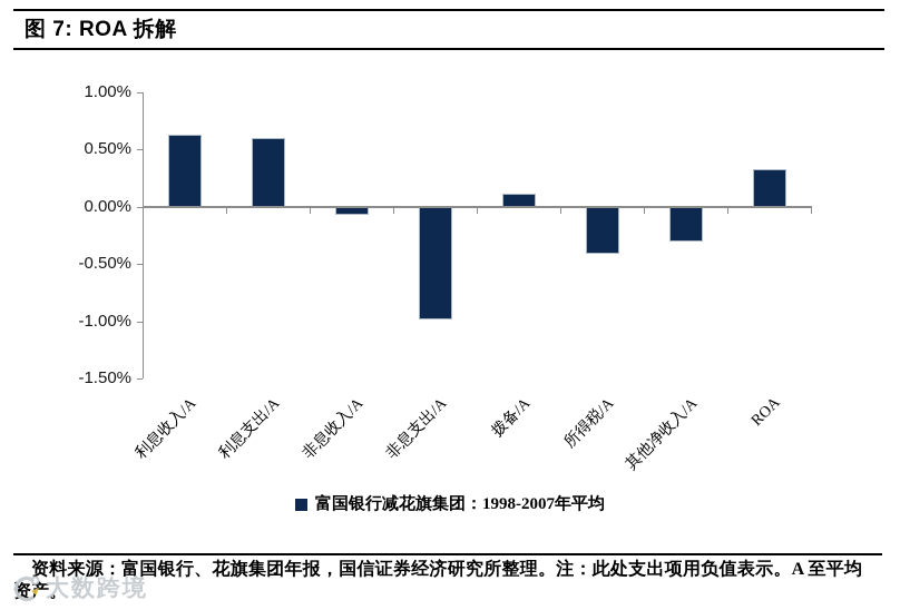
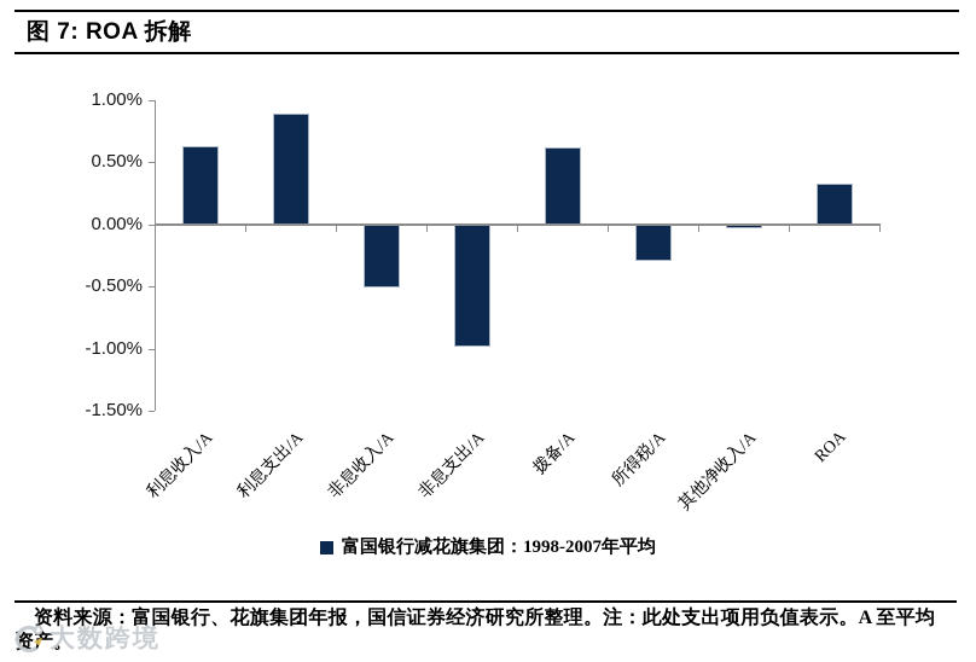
利息支出/A: 0.60% -> 0.89%
非息收入/A: -0.07% -> -0.51%
拨备/A: 0.11% -> 0.62%
所得税/A: -0.41% -> -0.29%
其他净收入/A: -0.30% -> -0.03%
